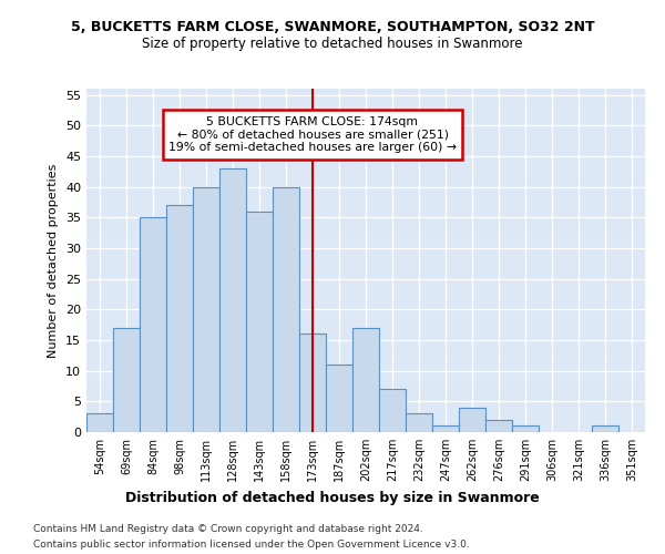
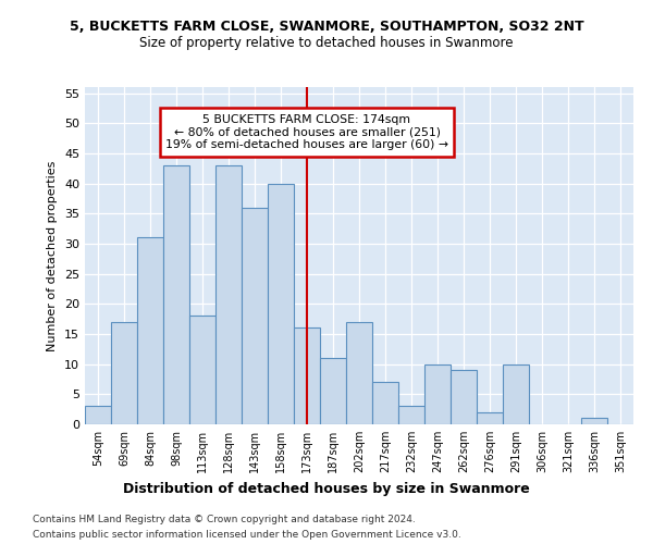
84sqm: 35 -> 31
98sqm: 37 -> 43
113sqm: 40 -> 18
247sqm: 1 -> 10
262sqm: 4 -> 9
291sqm: 1 -> 10
